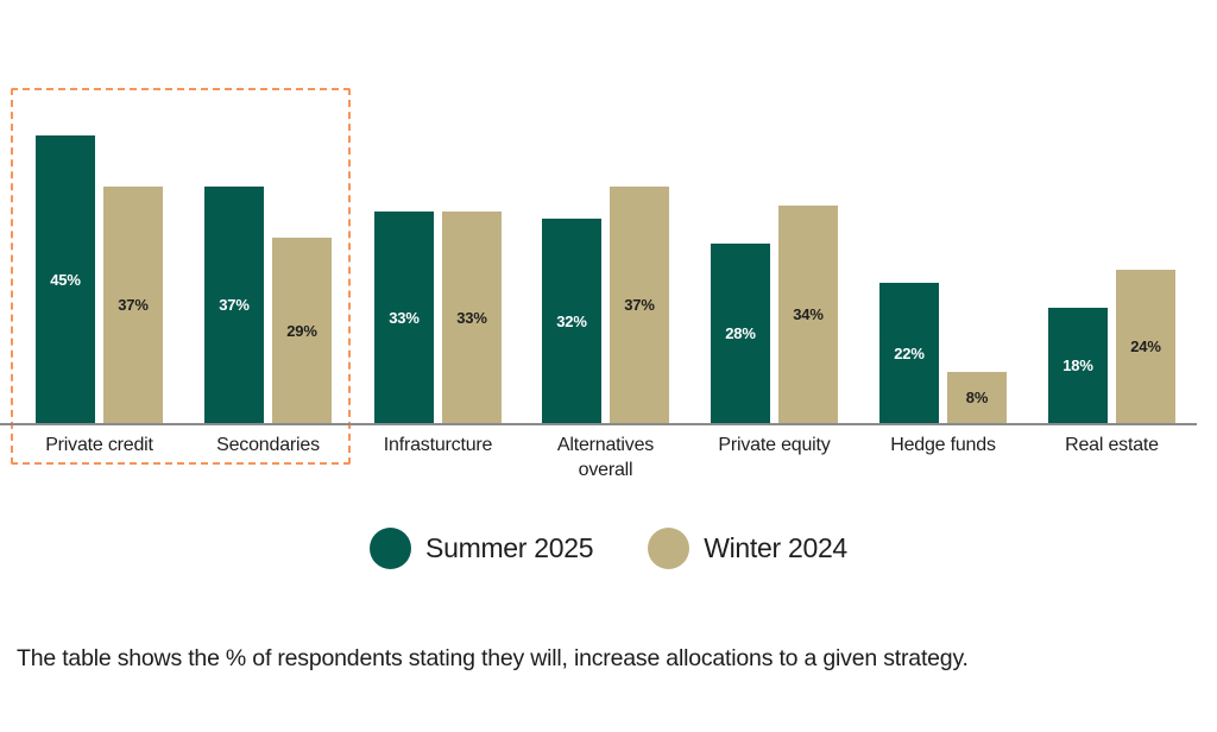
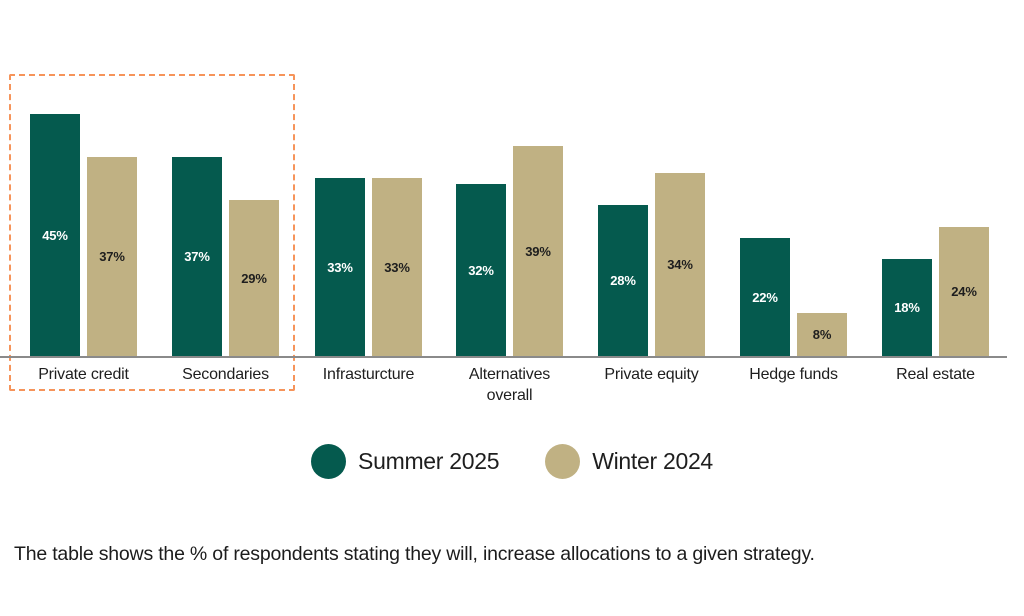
Winter 2024/Alternatives overall: 37% -> 39%
